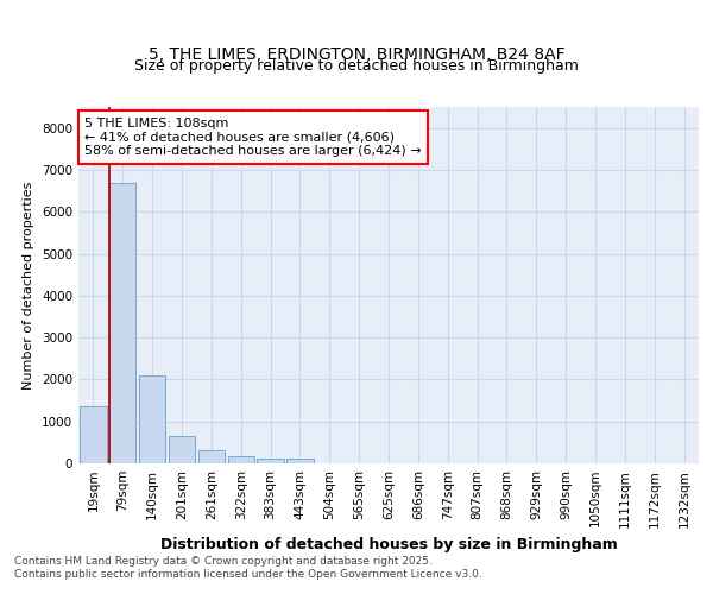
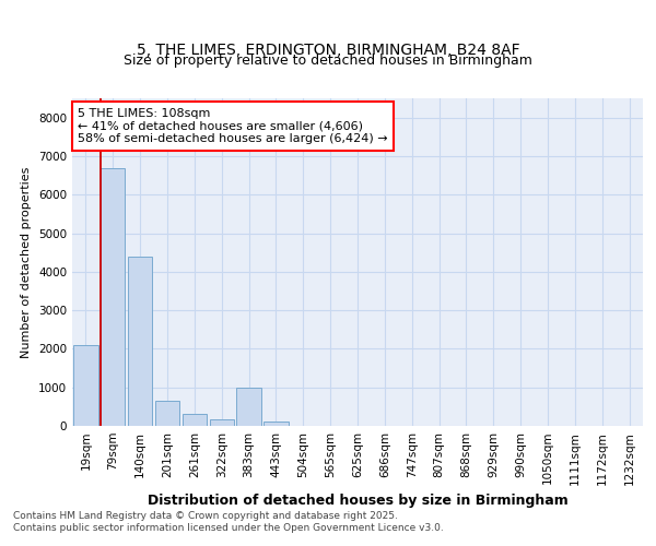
19sqm: 1350 -> 2100
140sqm: 2100 -> 4400
383sqm: 100 -> 1000
